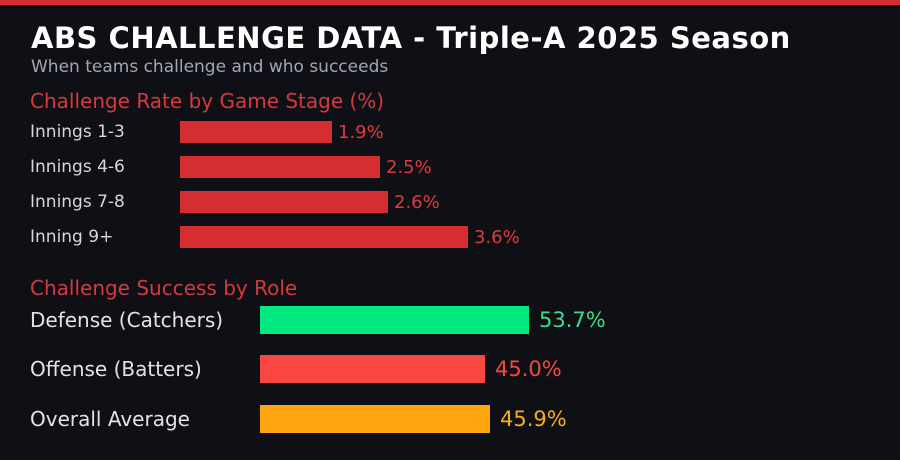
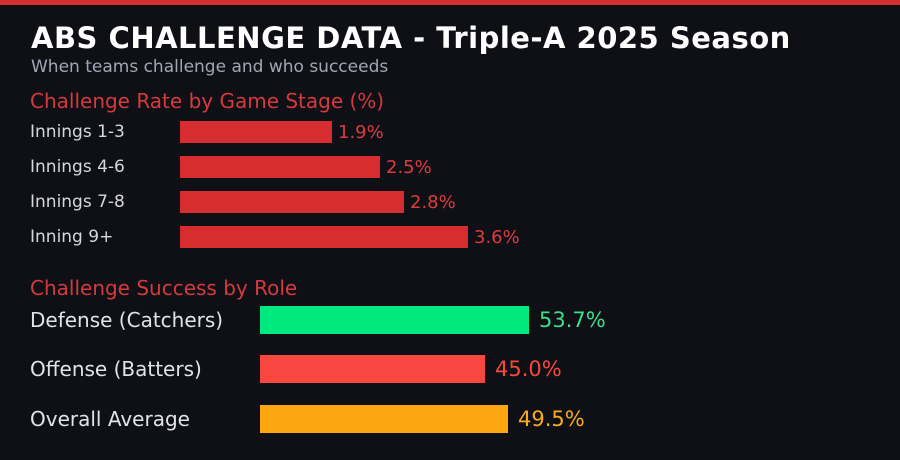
Challenge Rate by Game Stage (%)/Innings 7-8: 2.6% -> 2.8%
Challenge Success by Role/Overall Average: 45.9% -> 49.5%
